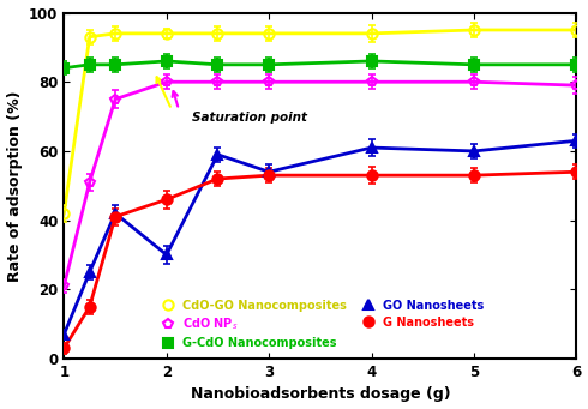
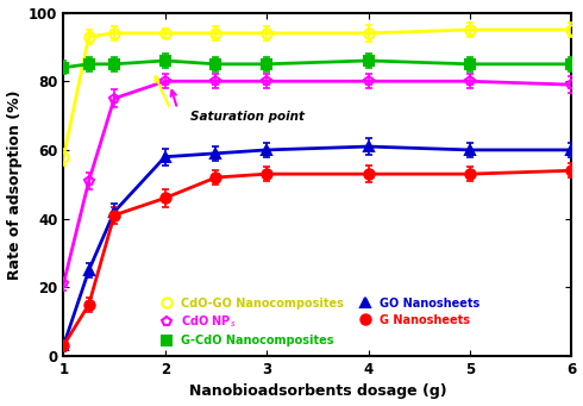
CdO-GO Nanocomposites/1: 42 -> 58
GO Nanosheets/1: 7 -> 3
GO Nanosheets/2: 30 -> 58
GO Nanosheets/3: 54 -> 60
GO Nanosheets/6: 63 -> 60
